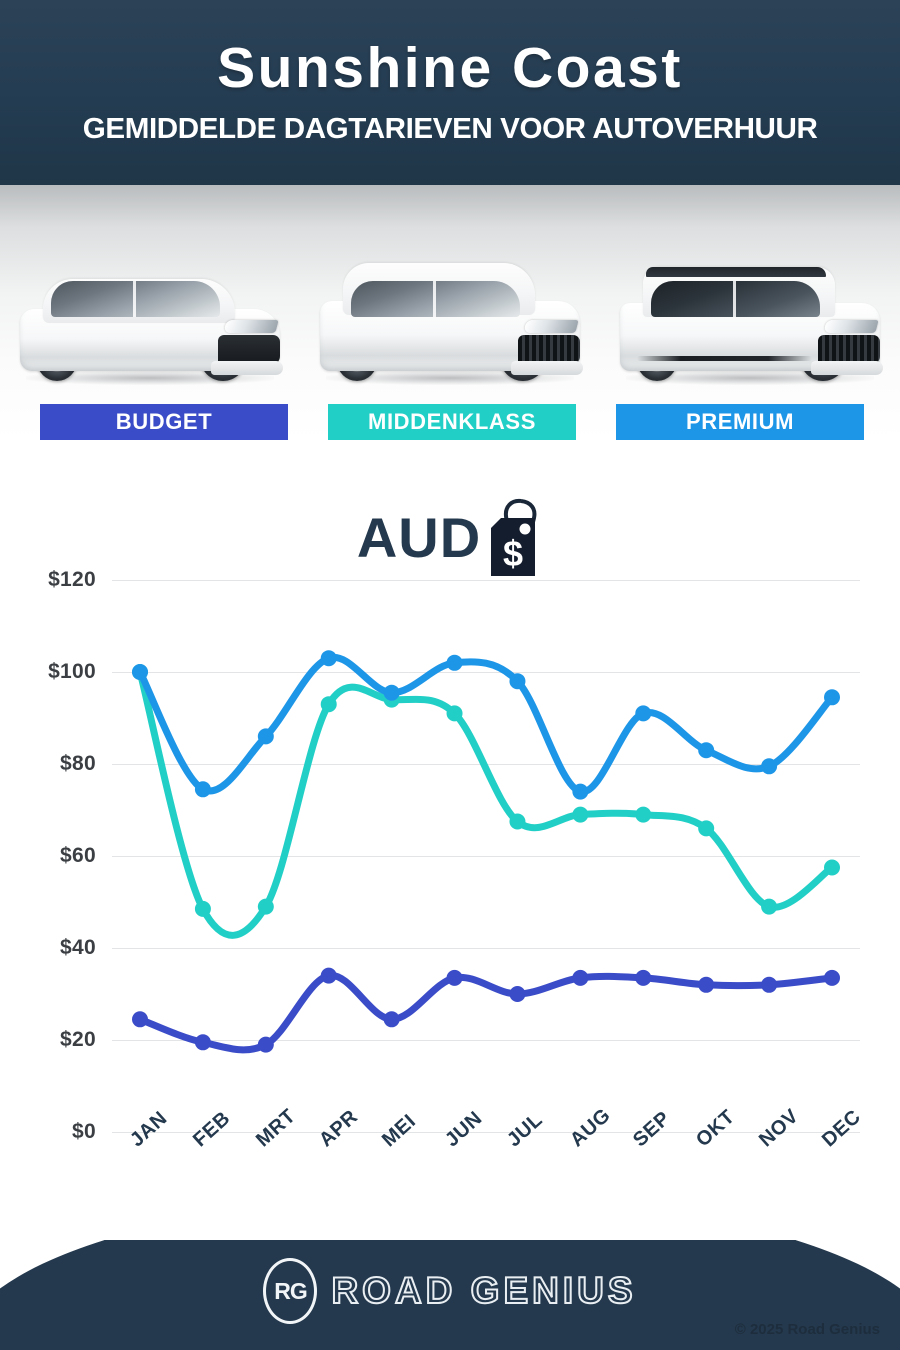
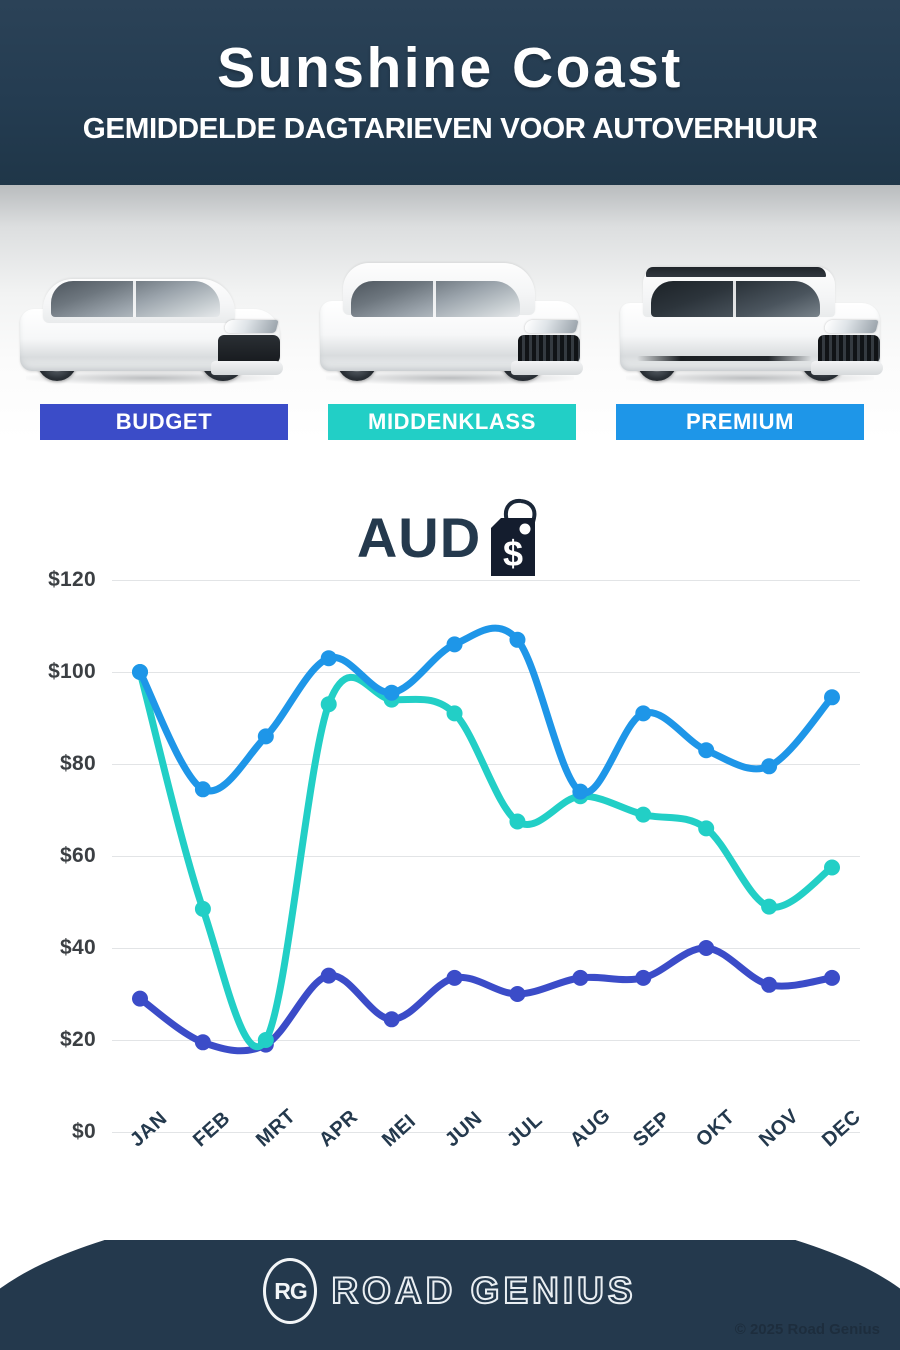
BUDGET/JAN: $24 -> $29
MIDDENKLASS/MRT: $49 -> $20
PREMIUM/JUN: $102 -> $106
PREMIUM/JUL: $98 -> $107
MIDDENKLASS/AUG: $69 -> $73
BUDGET/OKT: $32 -> $40
